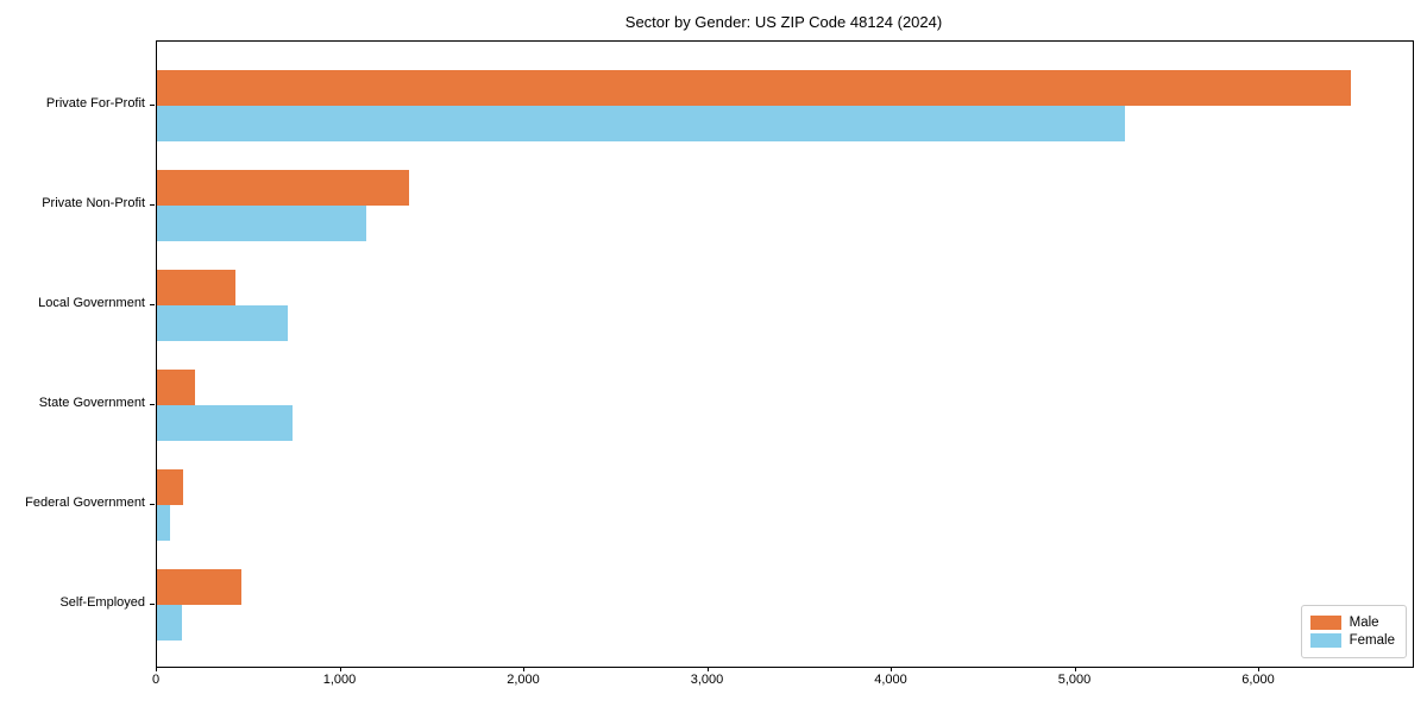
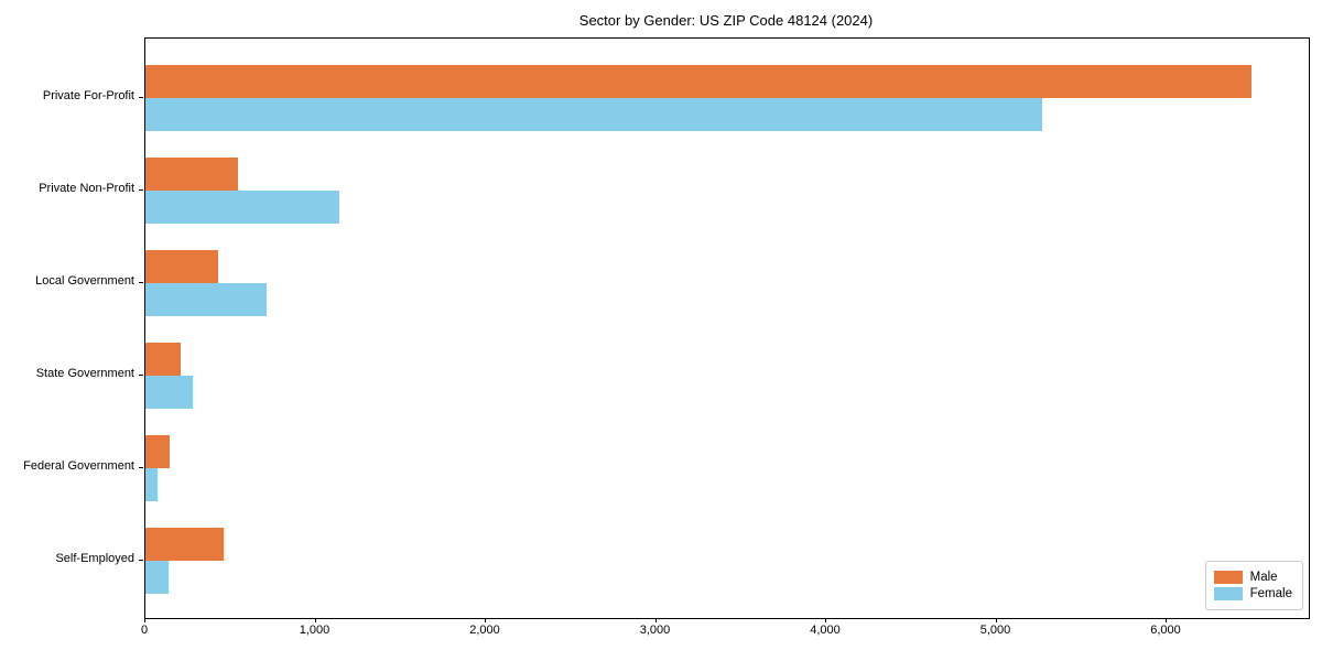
Male/Private Non-Profit: 1370 -> 540
Female/State Government: 740 -> 280
